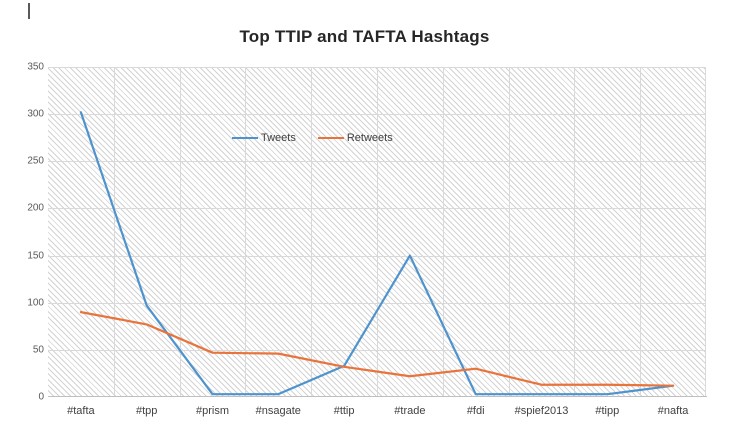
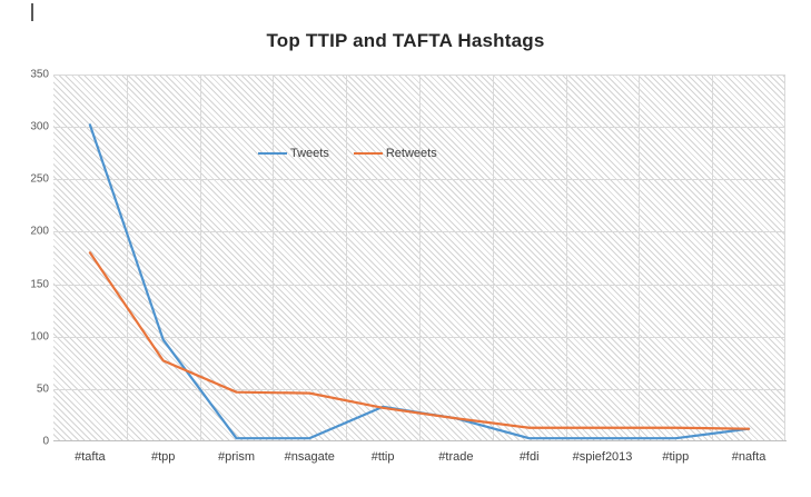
Retweets/#tafta: 90 -> 180
Tweets/#trade: 150 -> 20
Retweets/#fdi: 30 -> 10
